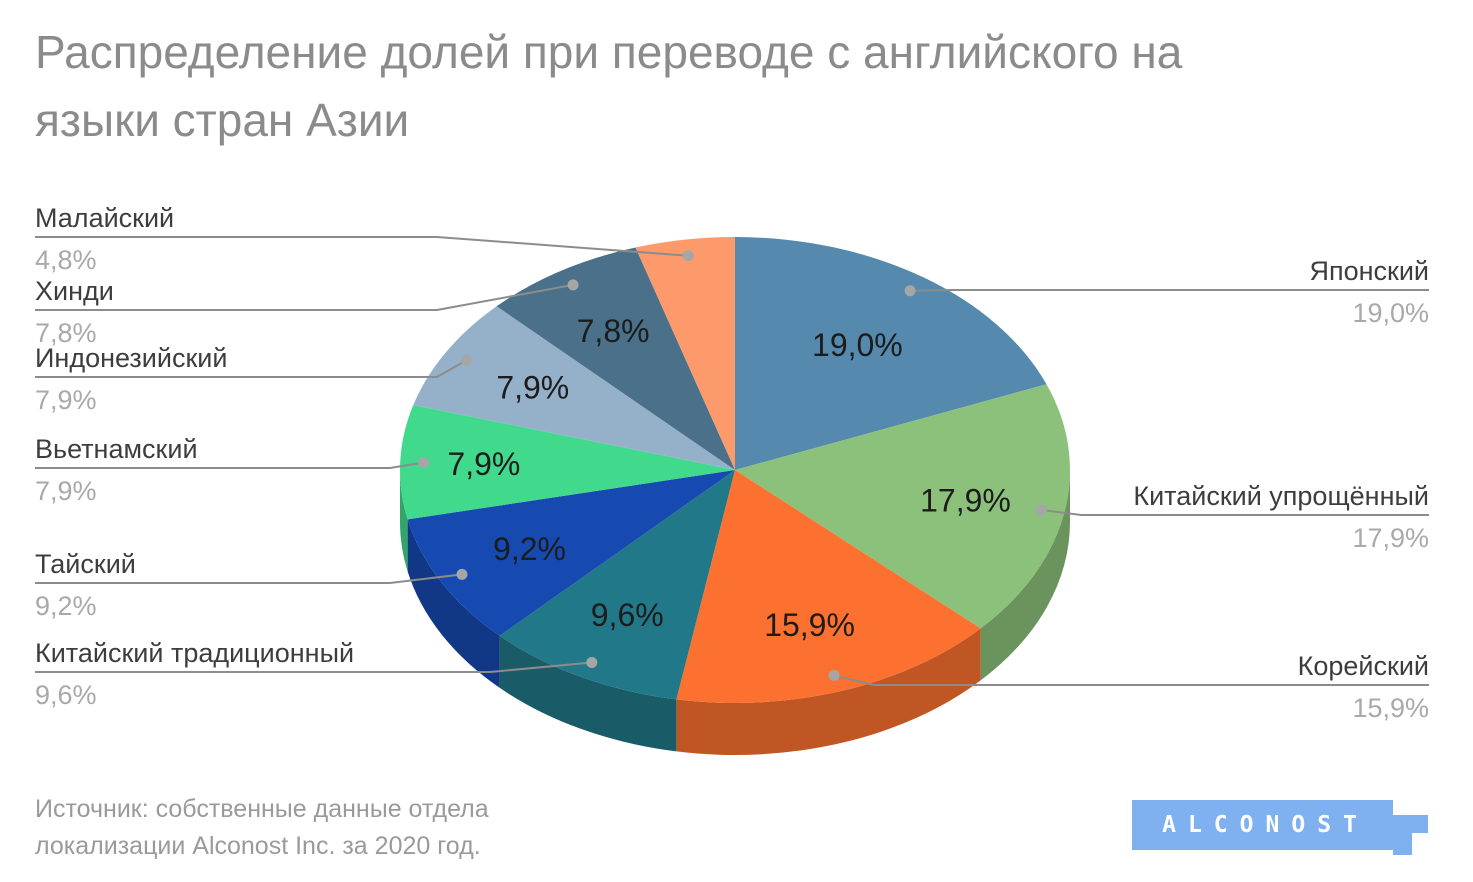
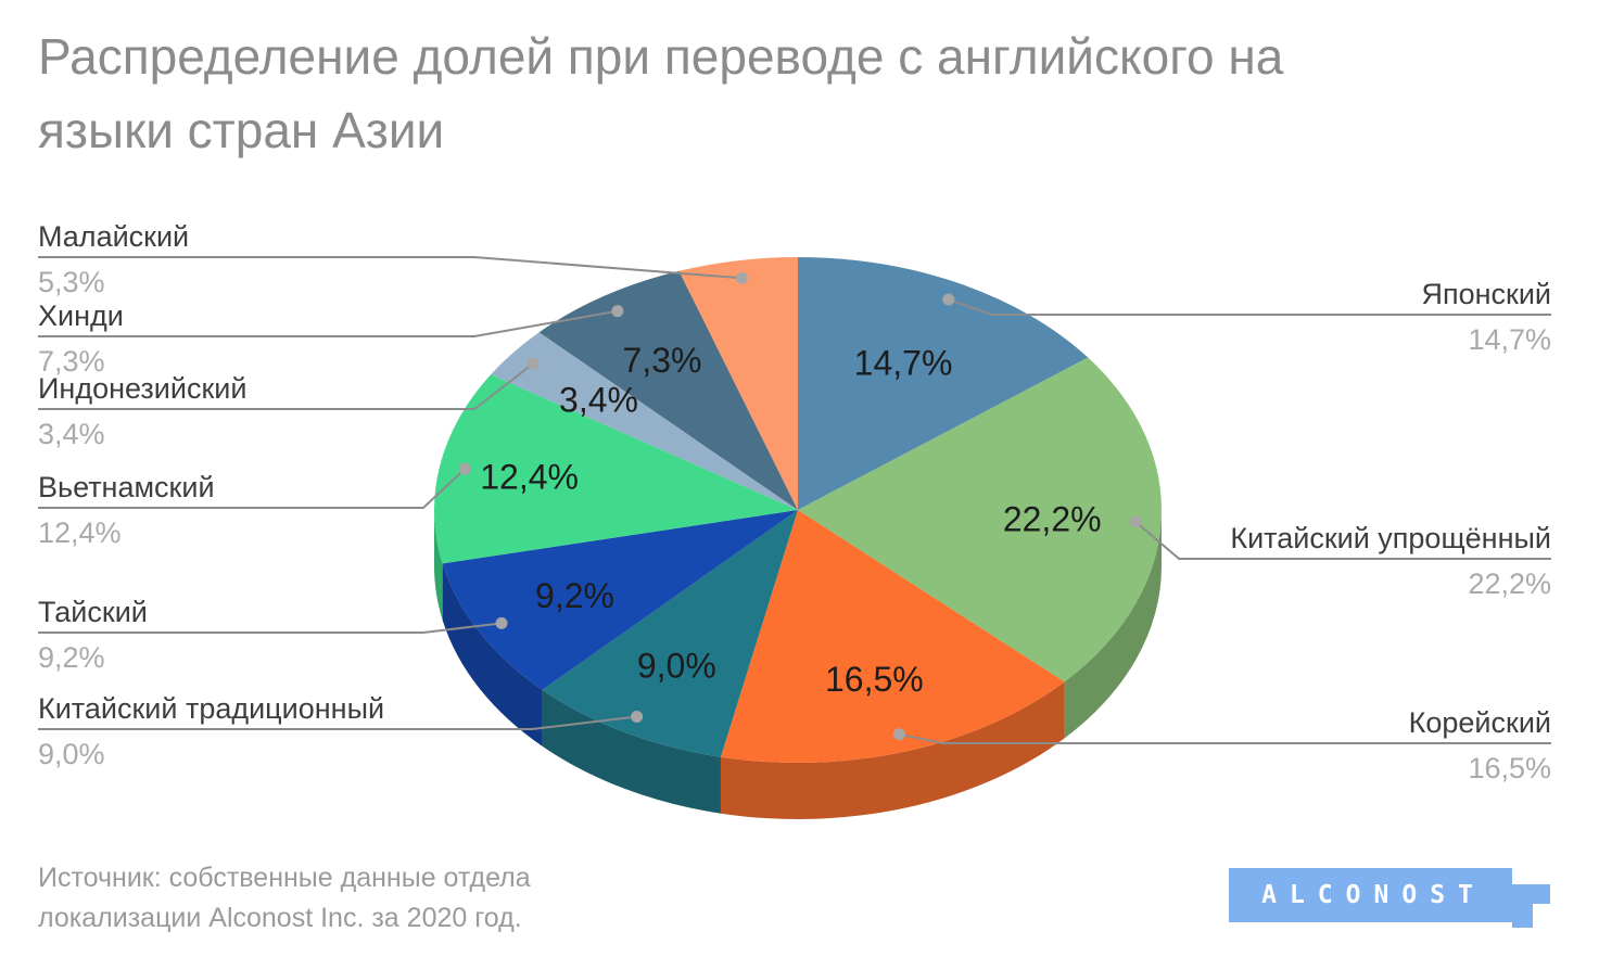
Японский: 19,0% -> 14,7%
Китайский упрощённый: 17,9% -> 22,2%
Корейский: 15,9% -> 16,5%
Китайский традиционный: 9,6% -> 9,0%
Вьетнамский: 7,9% -> 12,4%
Индонезийский: 7,9% -> 3,4%
Хинди: 7,8% -> 7,3%
Малайский: 4,8% -> 5,3%
